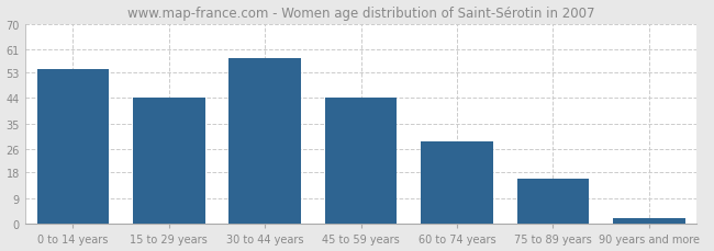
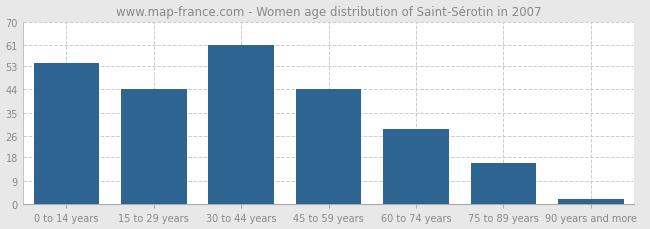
30 to 44 years: 58 -> 61
